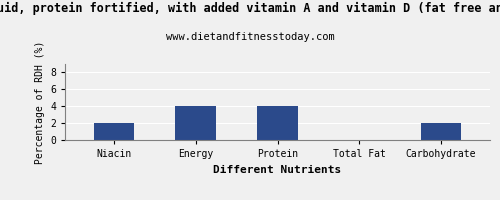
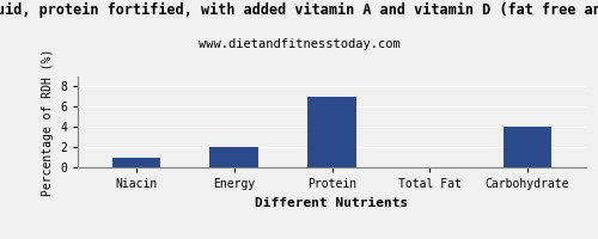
Niacin: 2 -> 1
Energy: 4 -> 2
Protein: 4 -> 7
Carbohydrate: 2 -> 4
